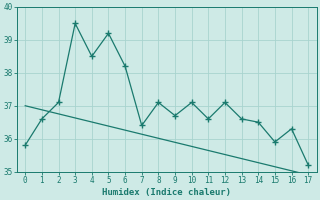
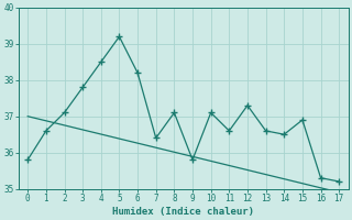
3: 39.5 -> 37.8
9: 36.7 -> 35.8
12: 37.1 -> 37.3
15: 35.9 -> 36.9
16: 36.3 -> 35.3
